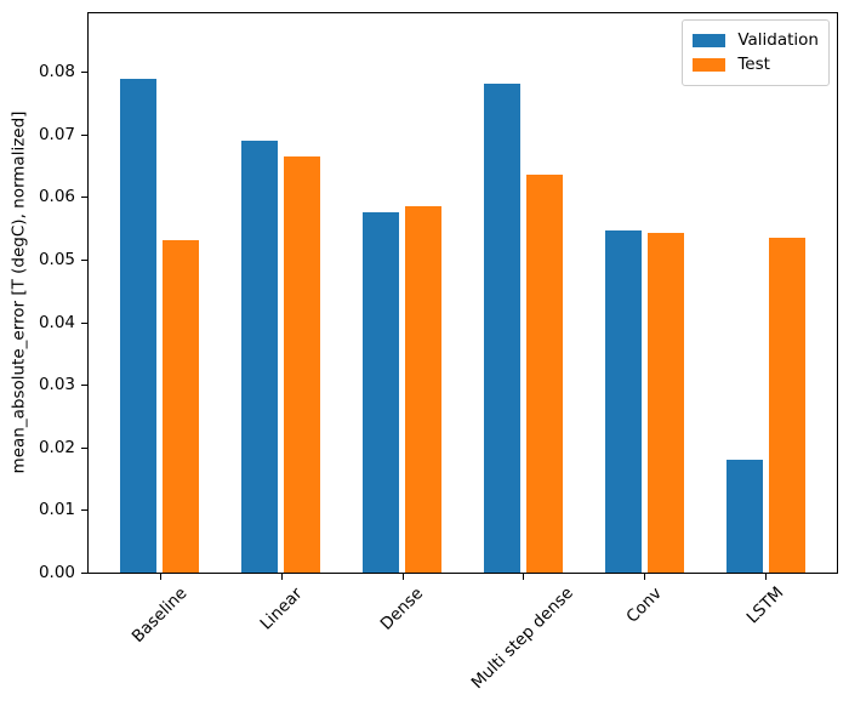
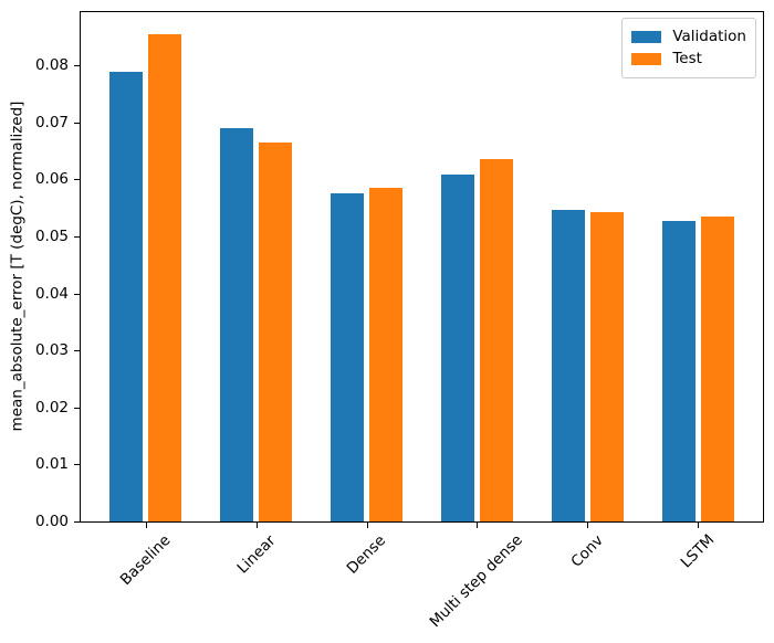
Test/Baseline: 0.053 -> 0.086
Validation/Multi step dense: 0.078 -> 0.061
Validation/LSTM: 0.018 -> 0.053
